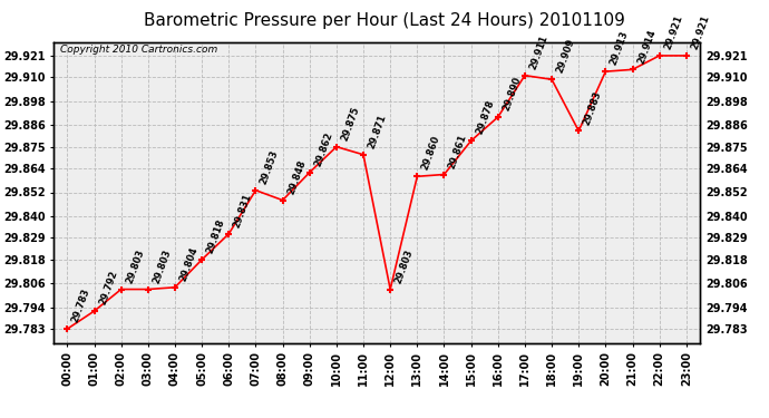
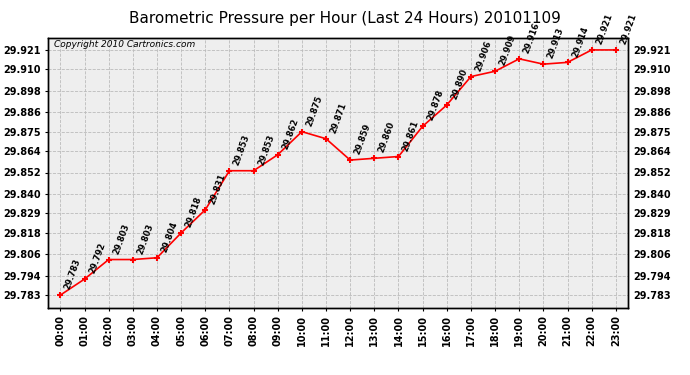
08:00: 29.848 -> 29.853
12:00: 29.803 -> 29.859
17:00: 29.911 -> 29.906
19:00: 29.883 -> 29.916
